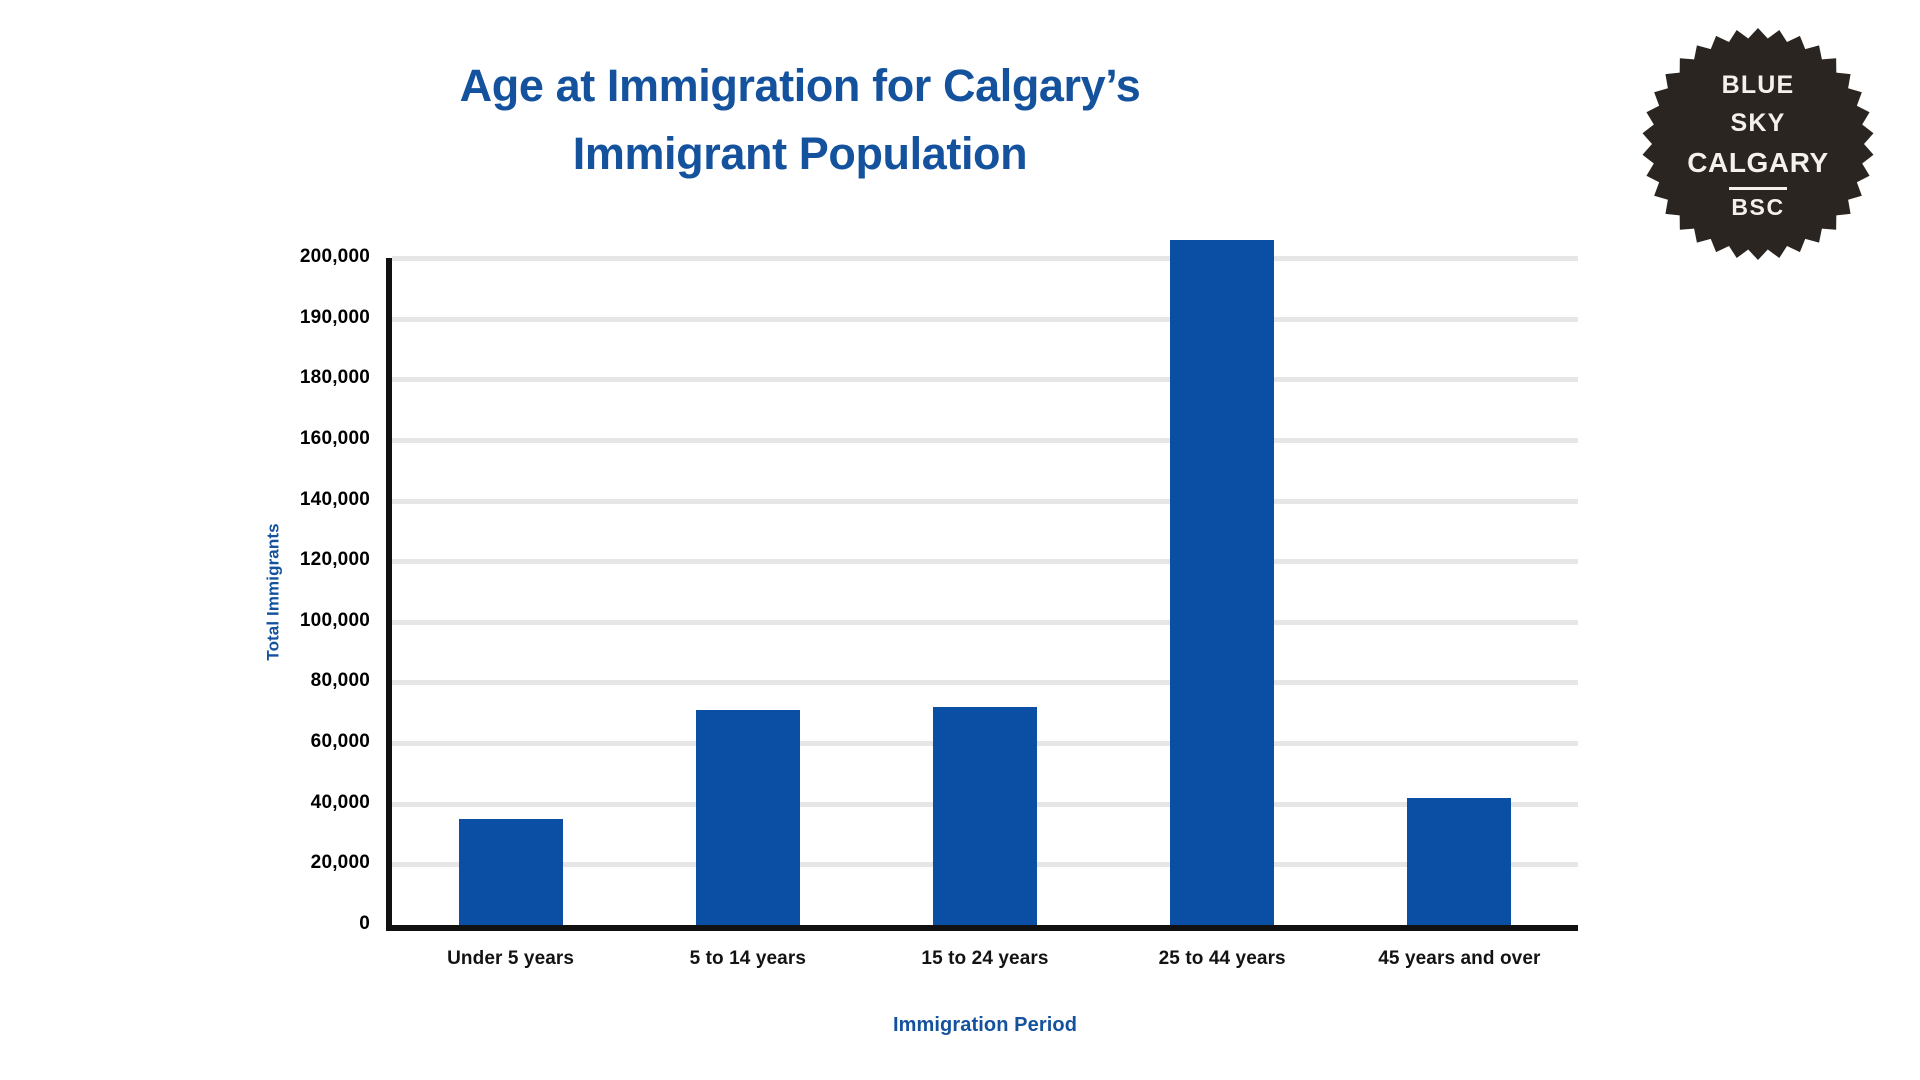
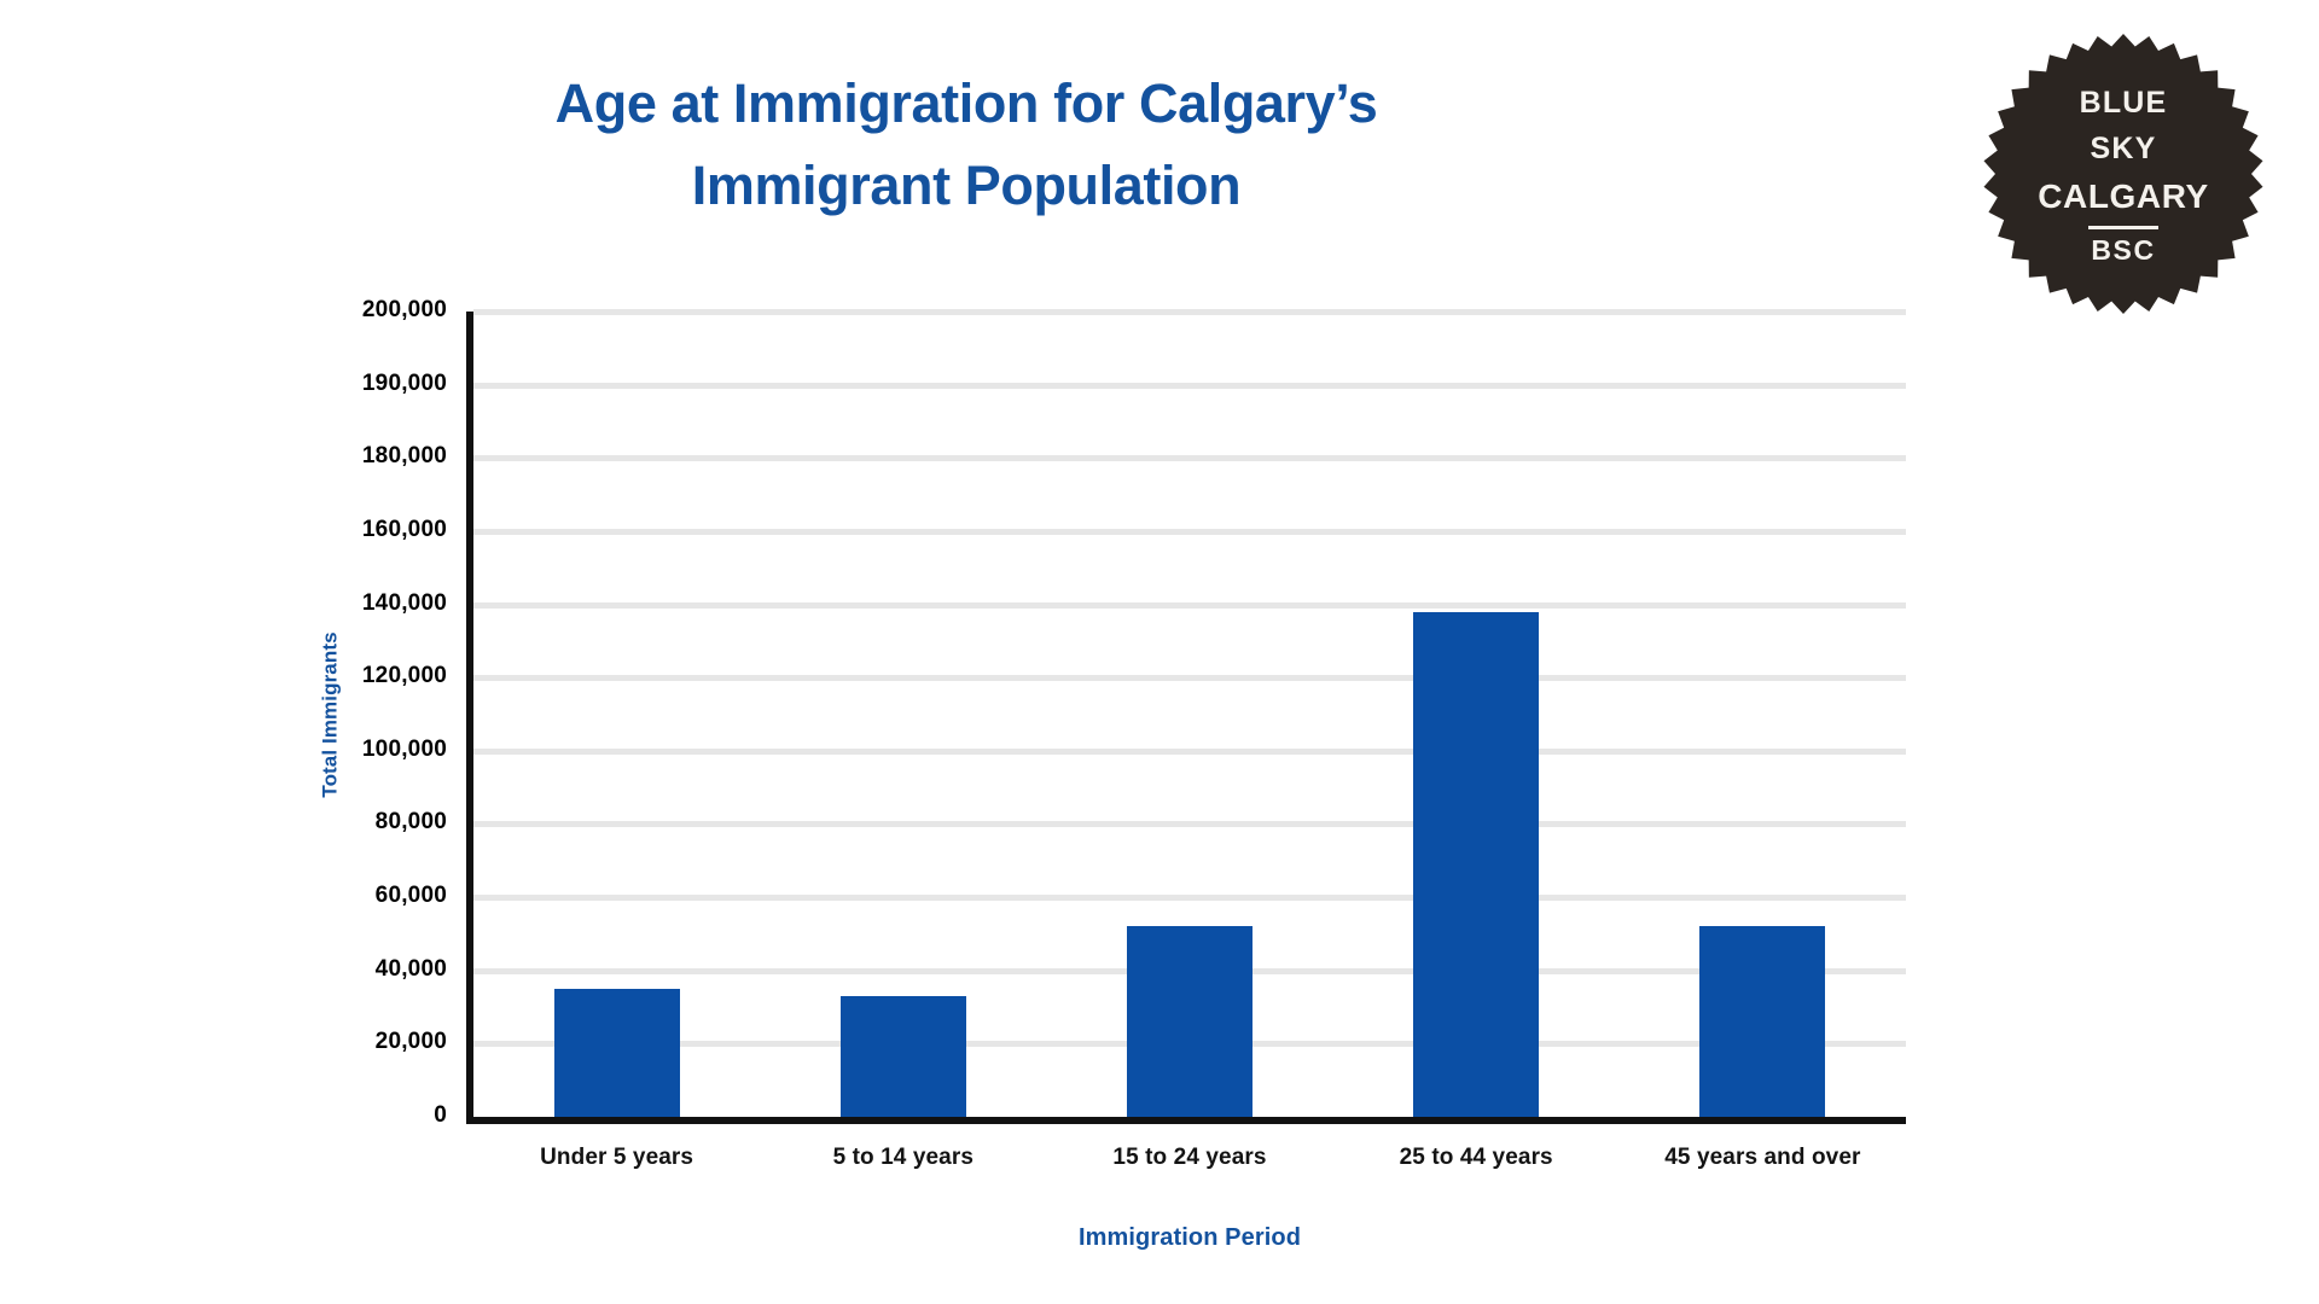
5 to 14 years: 71000 -> 33000
15 to 24 years: 72000 -> 52000
25 to 44 years: 203000 -> 138000
45 years and over: 42000 -> 52000
